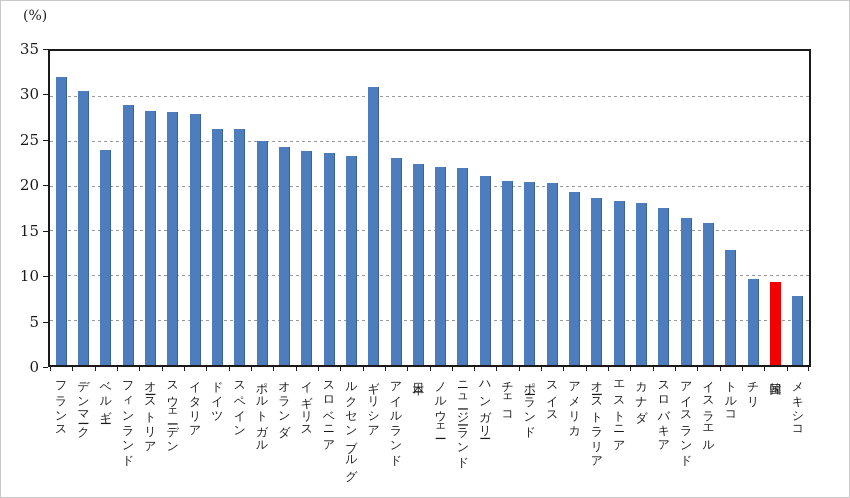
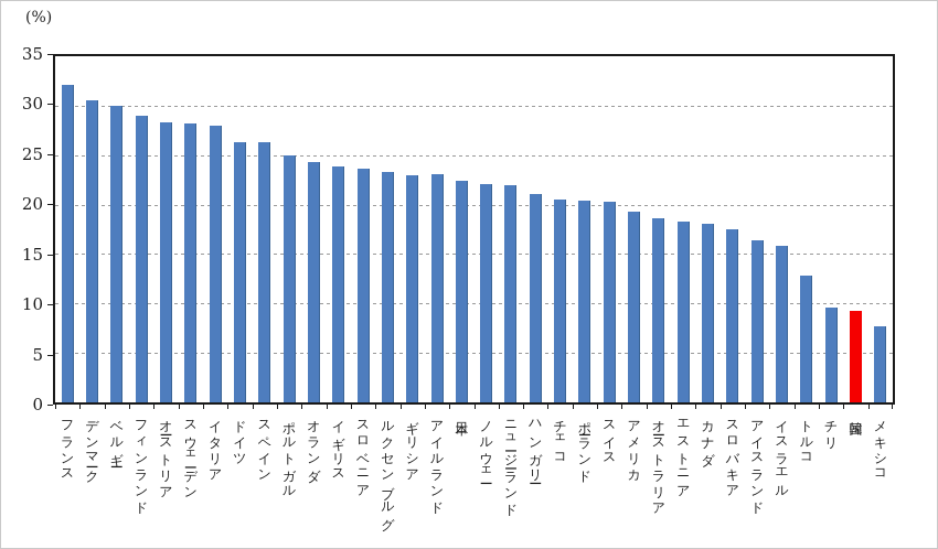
ベルギー: 24 -> 30
ギリシア: 31 -> 23
